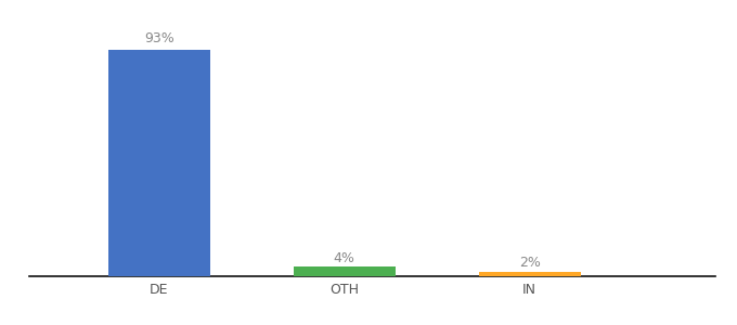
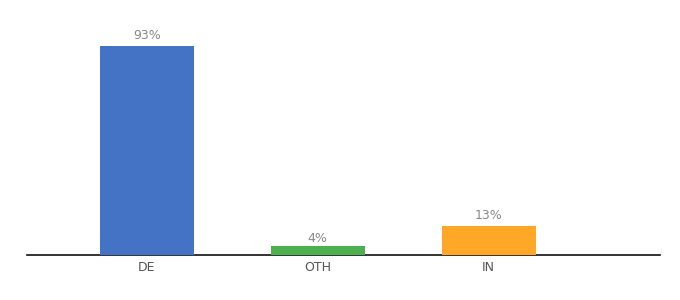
IN: 2% -> 13%
